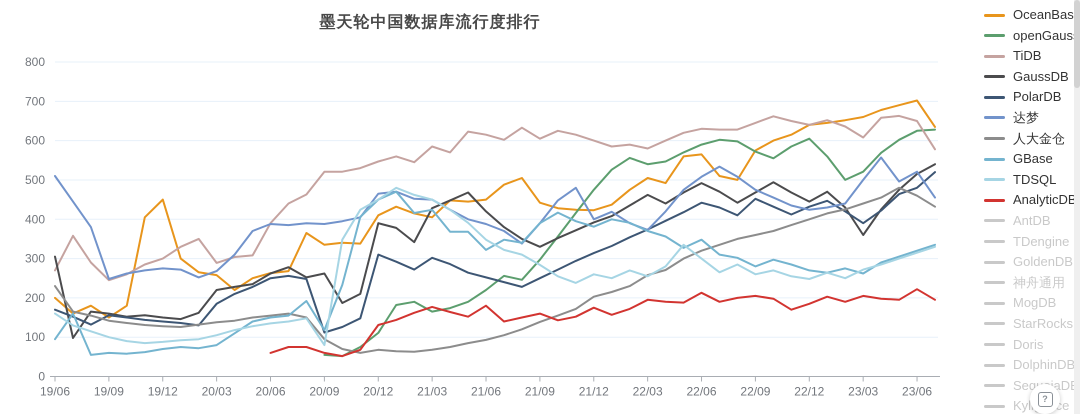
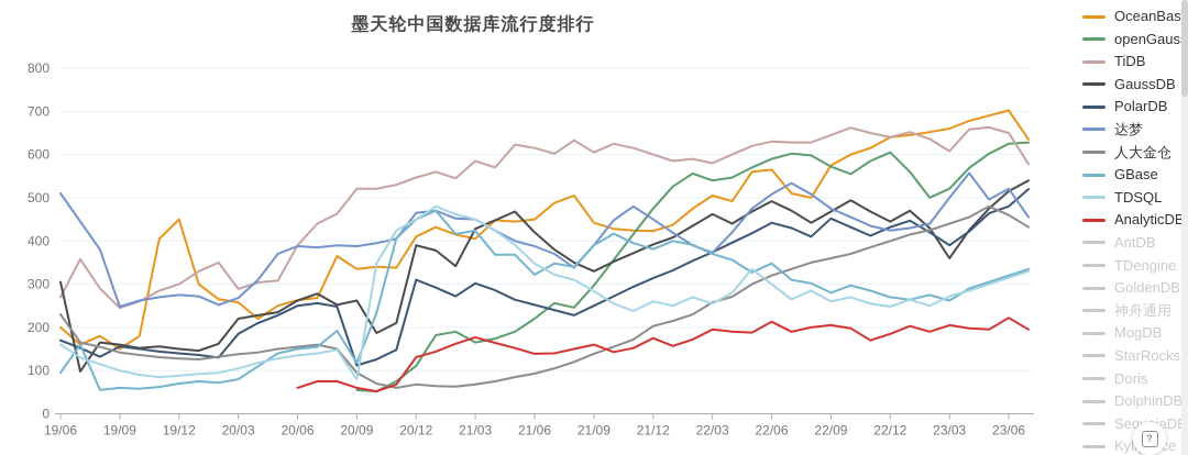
AnalyticDB/21/06: 180 -> 140
达梦/21/12: 400 -> 450
